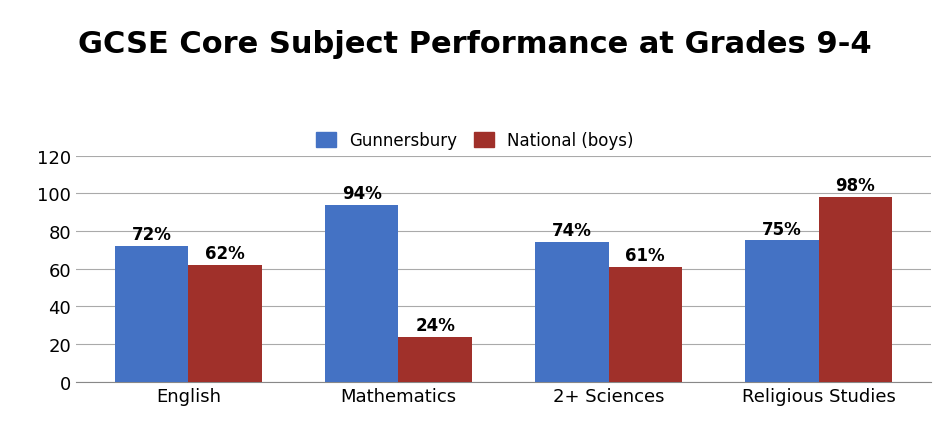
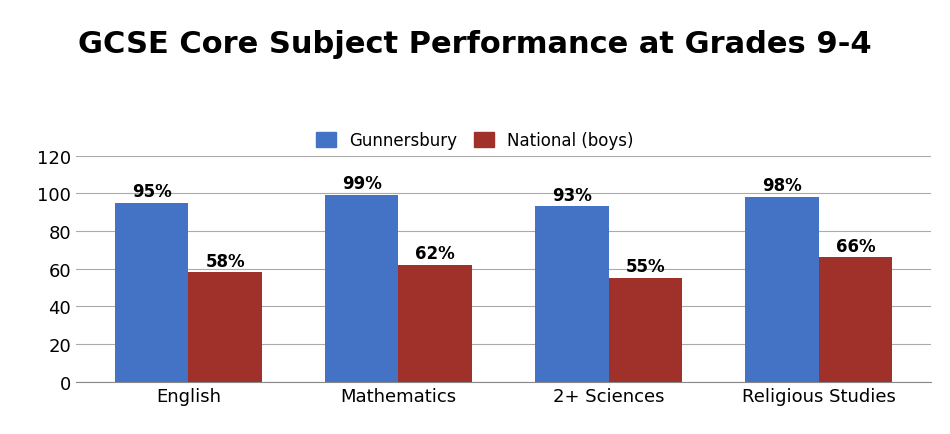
Gunnersbury/English: 72% -> 95%
National (boys)/English: 62% -> 58%
Gunnersbury/Mathematics: 94% -> 99%
National (boys)/Mathematics: 24% -> 62%
Gunnersbury/2+ Sciences: 74% -> 93%
National (boys)/2+ Sciences: 61% -> 55%
Gunnersbury/Religious Studies: 75% -> 98%
National (boys)/Religious Studies: 98% -> 66%
